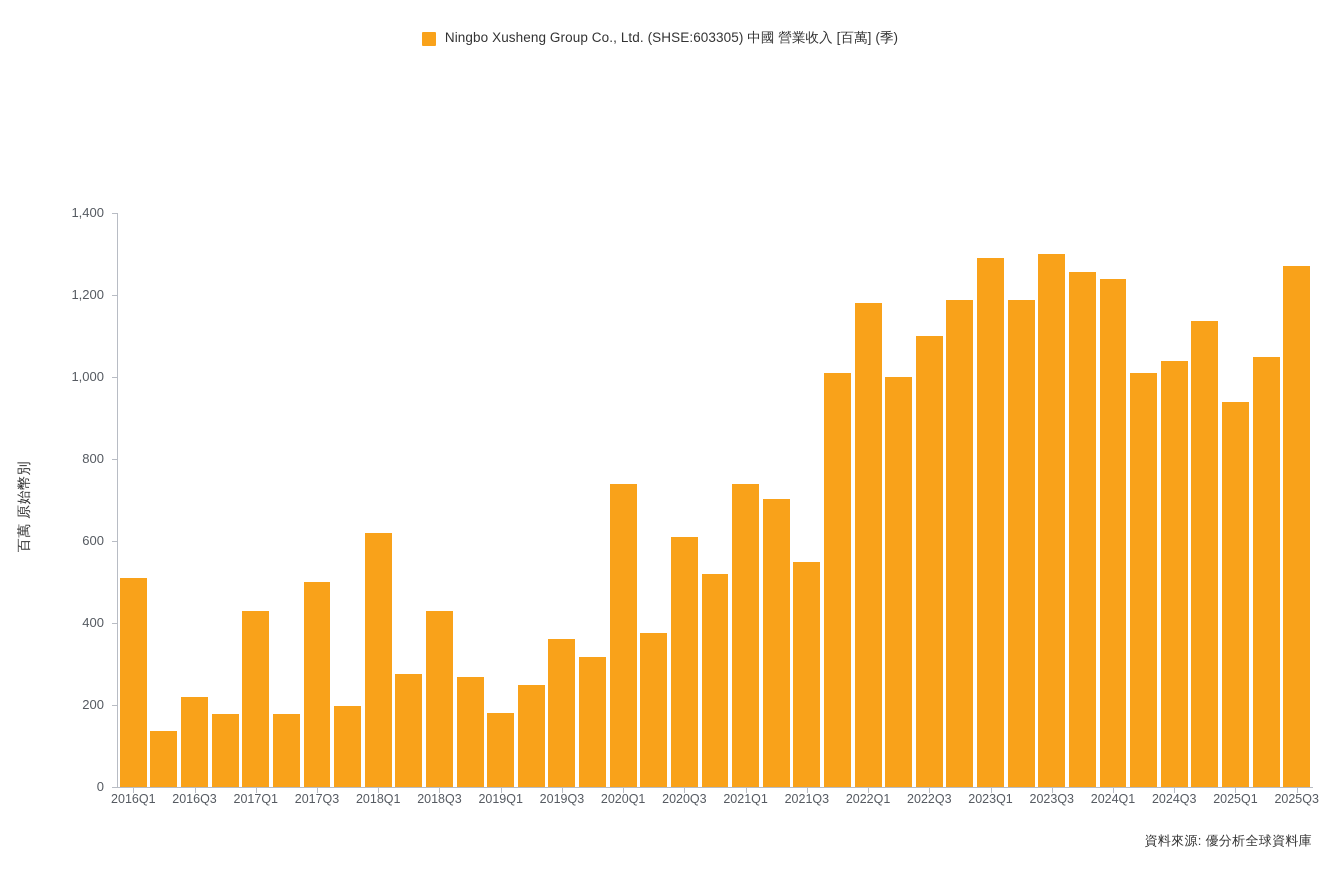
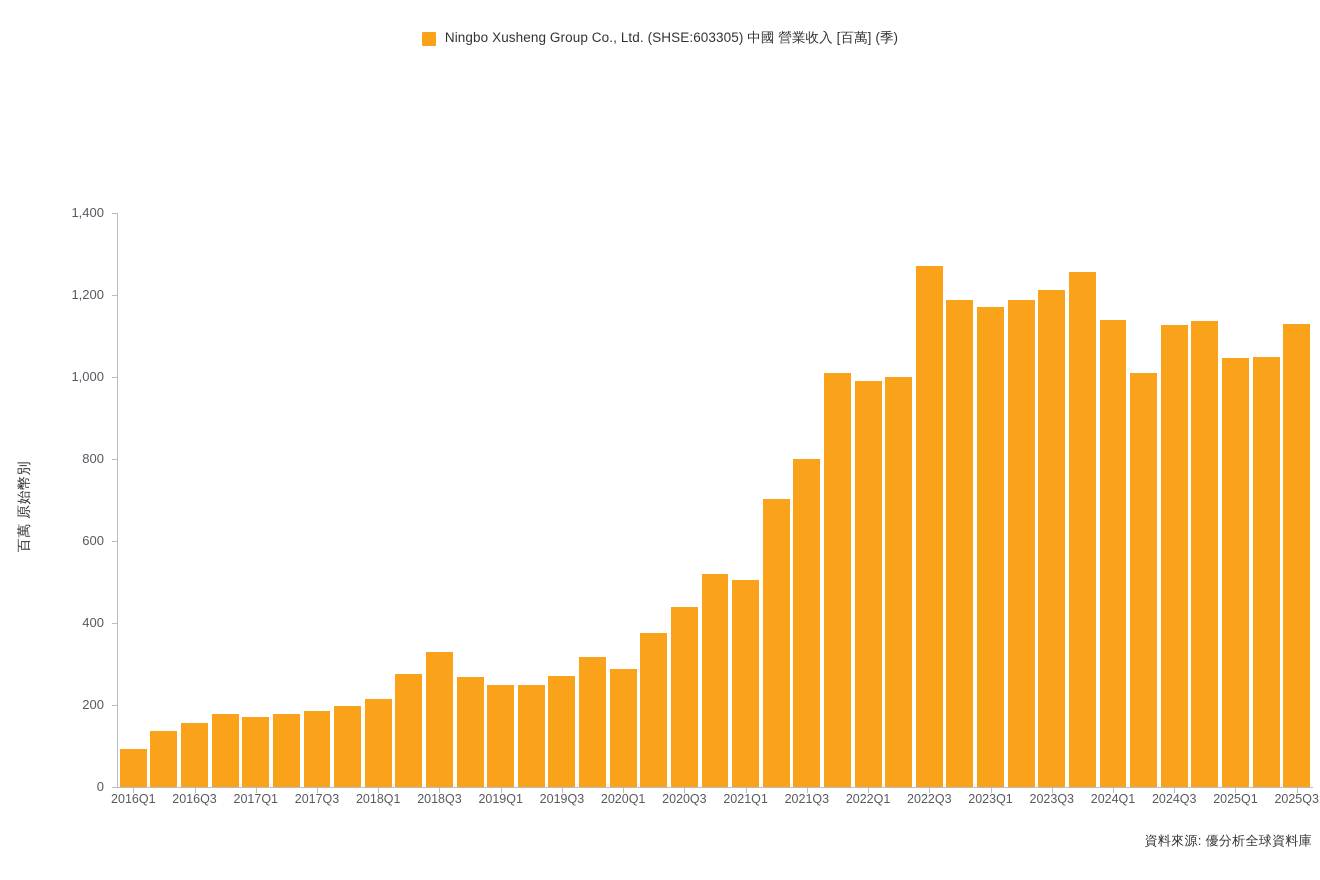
2016Q1: 510 -> 90
2016Q3: 220 -> 160
2017Q1: 430 -> 170
2017Q3: 500 -> 190
2018Q1: 620 -> 210
2018Q3: 430 -> 330
2019Q1: 180 -> 250
2019Q3: 360 -> 270
2020Q1: 740 -> 290
2020Q3: 610 -> 440
2021Q1: 740 -> 500
2021Q3: 550 -> 800
2022Q1: 1180 -> 990
2022Q3: 1100 -> 1270
2023Q1: 1290 -> 1170
2023Q3: 1300 -> 1210
2024Q1: 1240 -> 1140
2024Q3: 1040 -> 1130
2025Q1: 940 -> 1050
2025Q3: 1270 -> 1130
